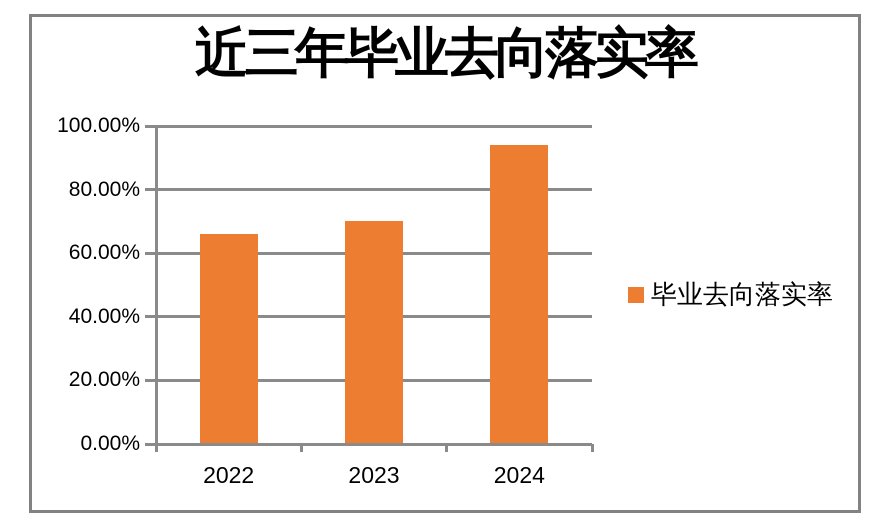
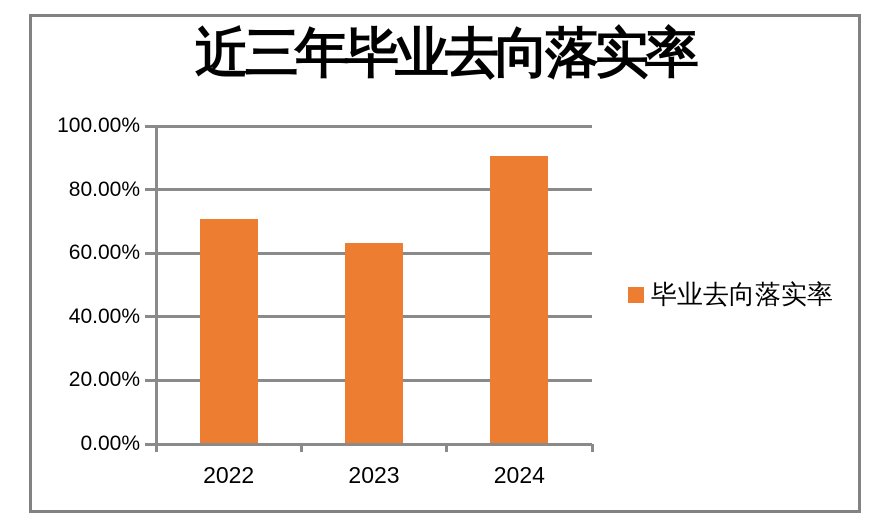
2022: 66% -> 71%
2023: 70% -> 63%
2024: 94% -> 90%
